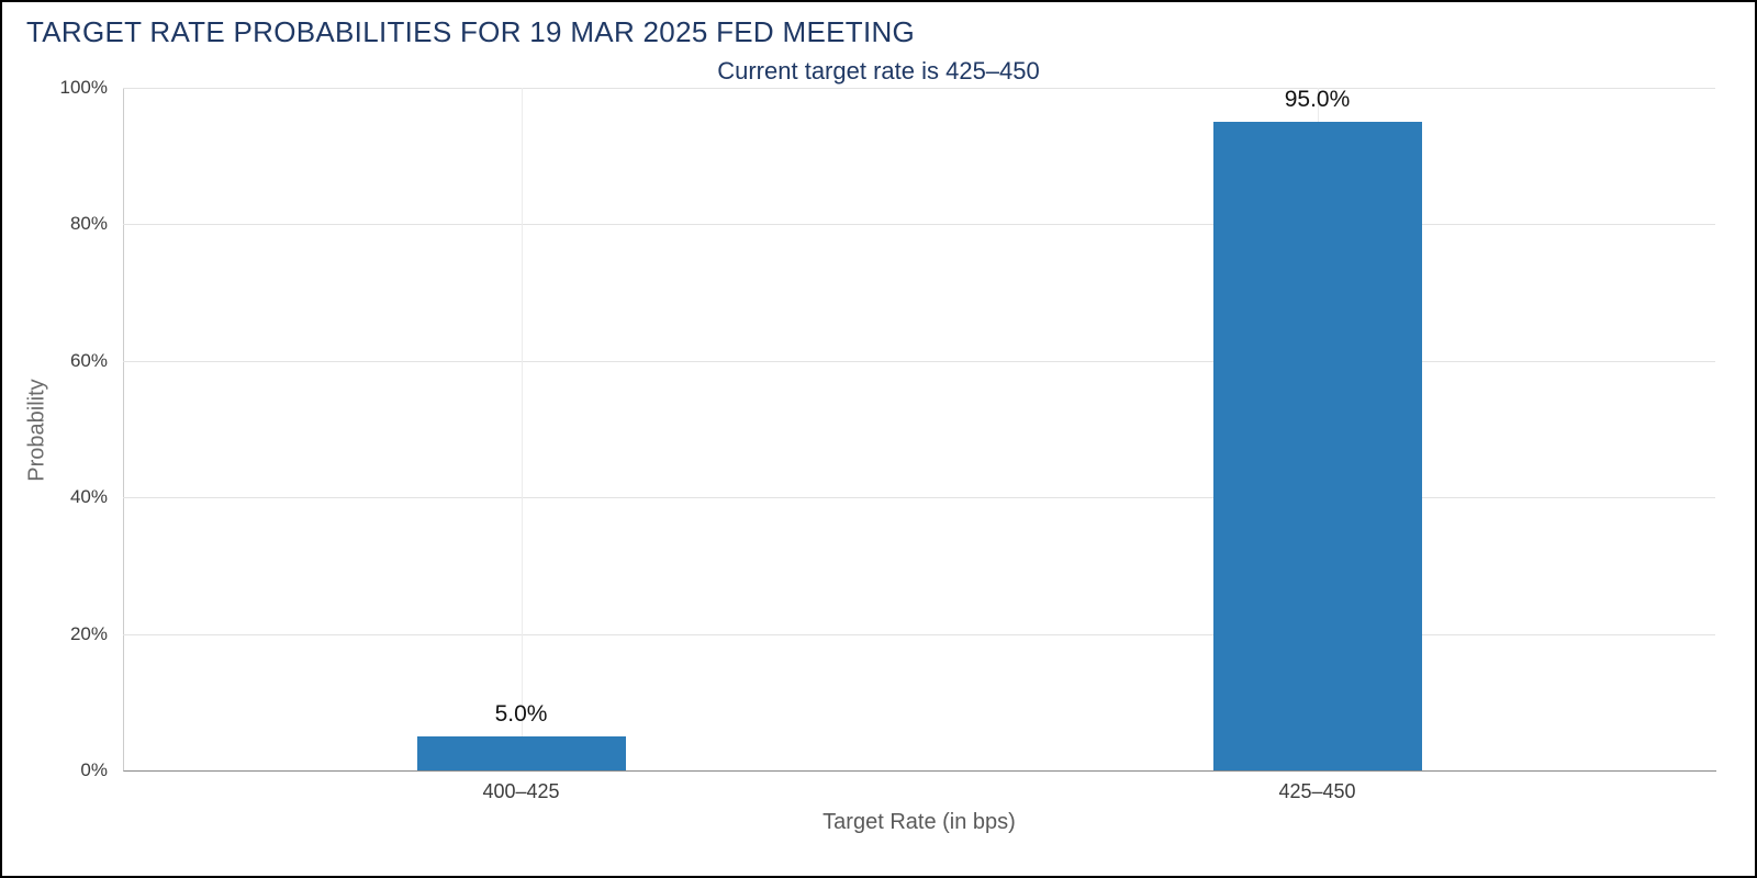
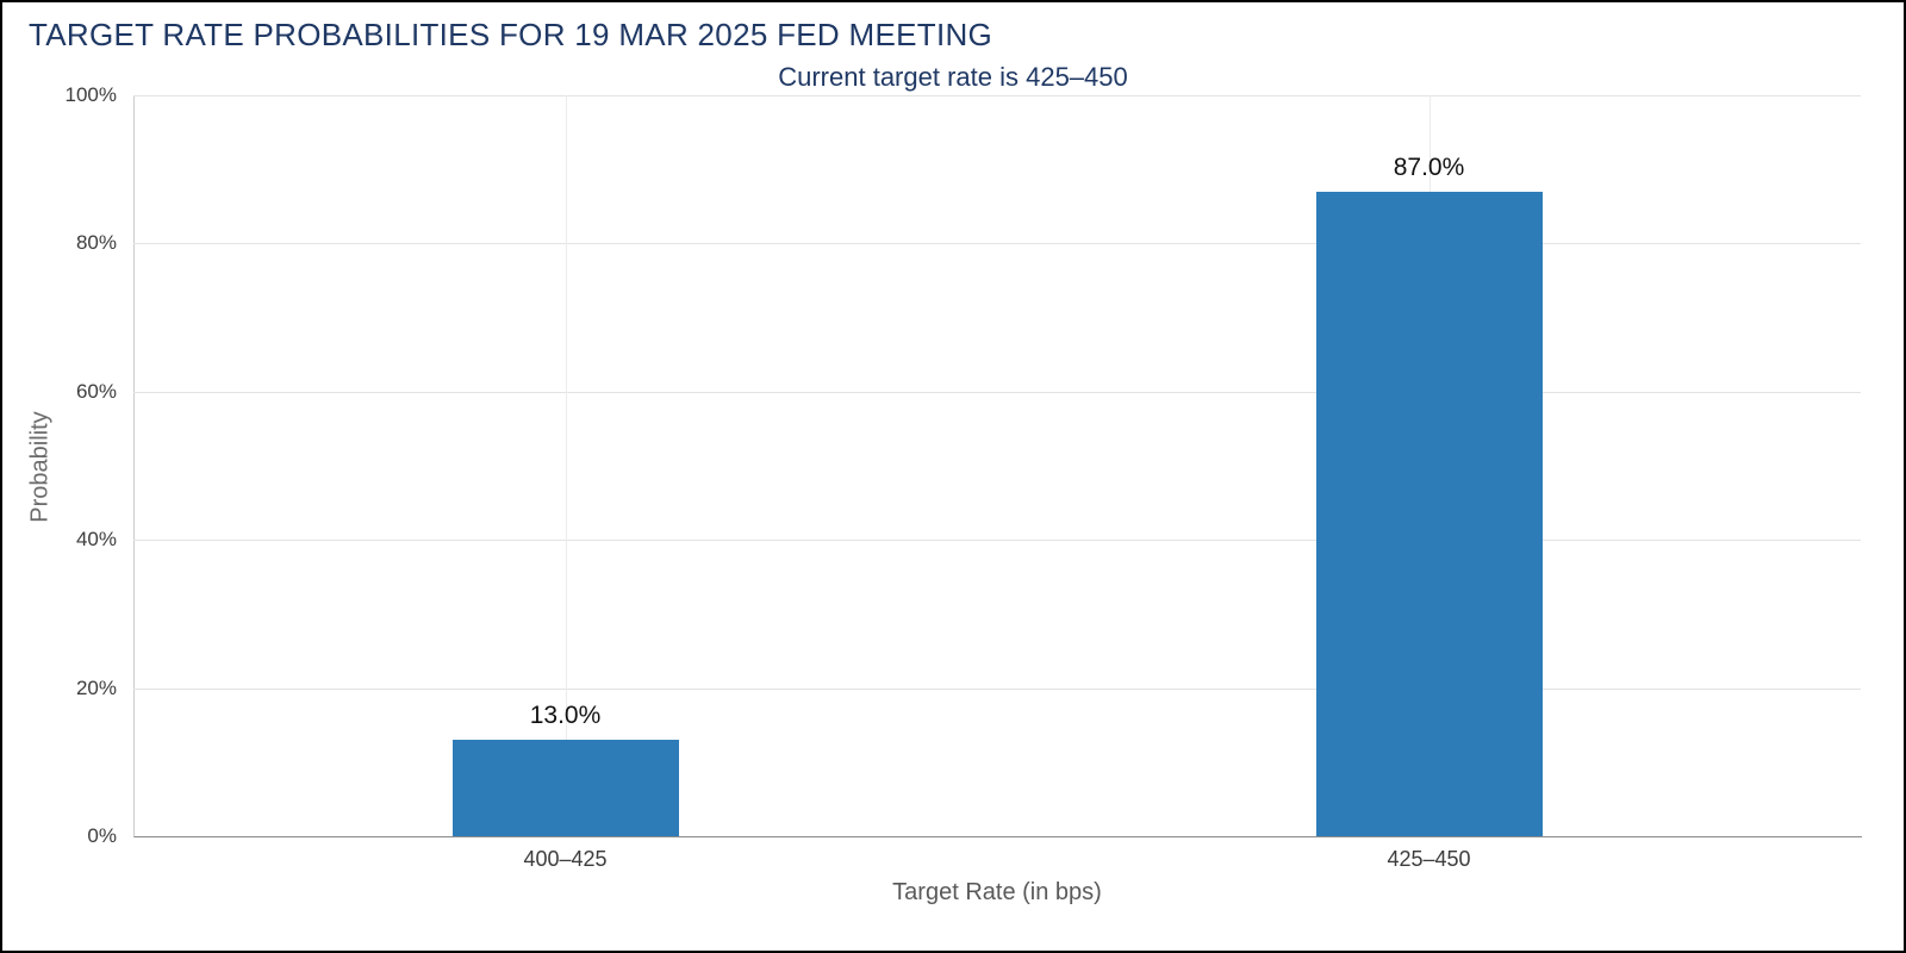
400–425: 5.0% -> 13.0%
425–450: 95.0% -> 87.0%
